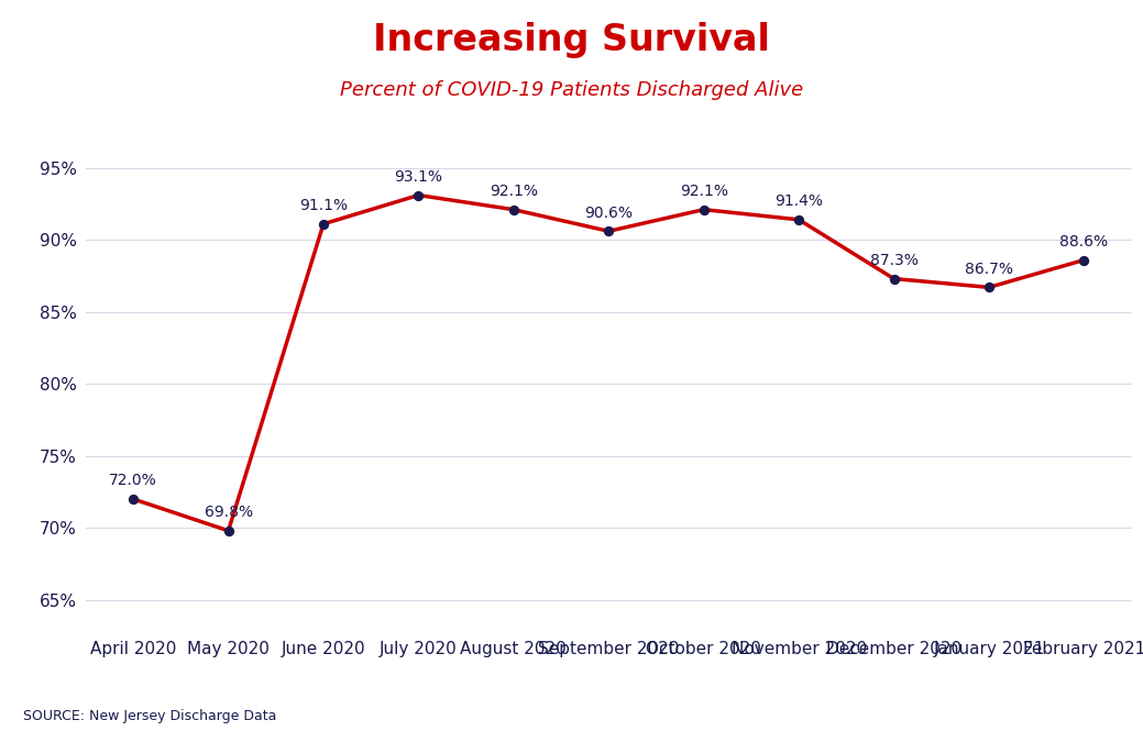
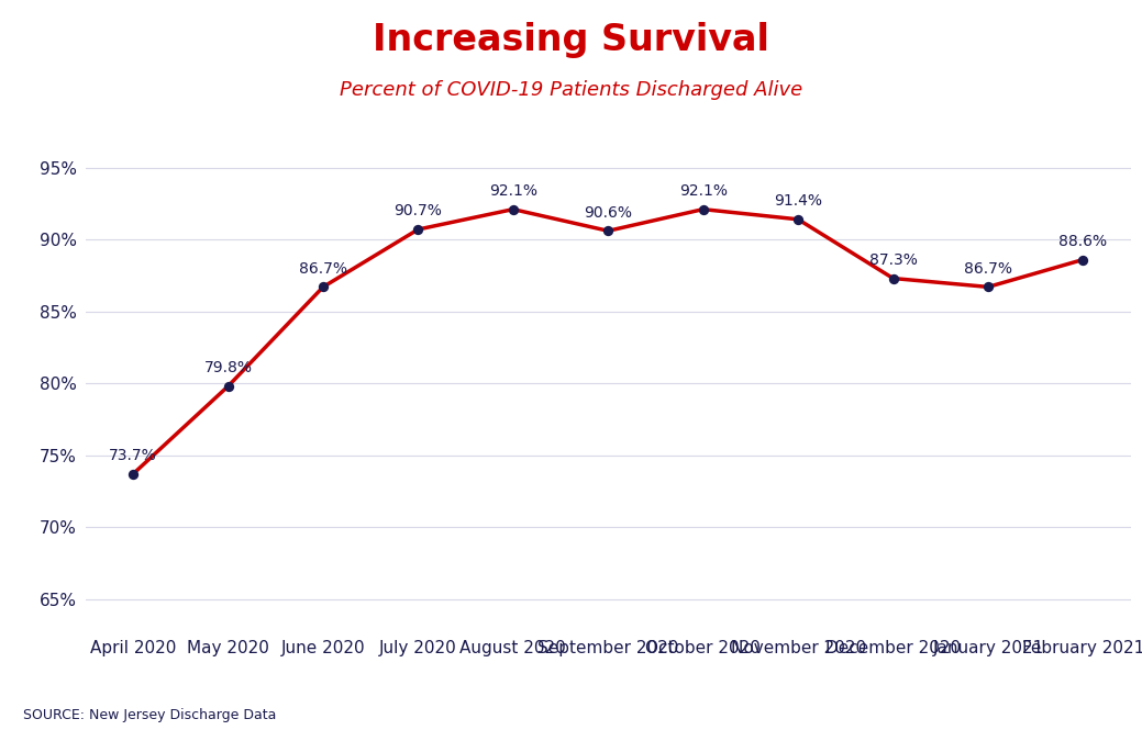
April 2020: 72.0% -> 73.7%
May 2020: 69.8% -> 79.8%
June 2020: 91.1% -> 86.7%
July 2020: 93.1% -> 90.7%
